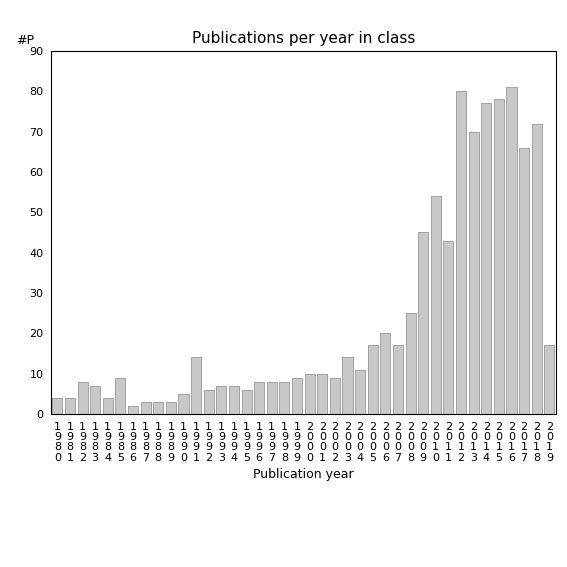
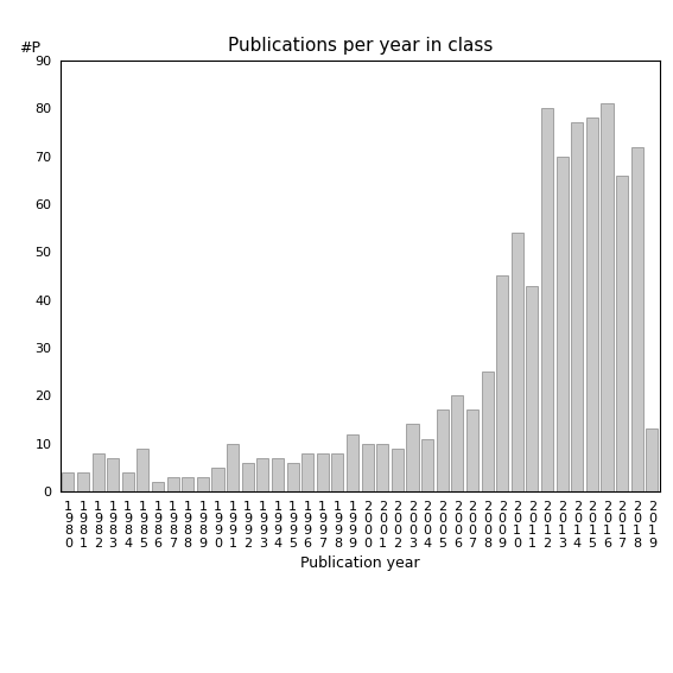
1 9 9 1: 14 -> 10
1 9 9 9: 9 -> 12
2 0 1 9: 17 -> 13
